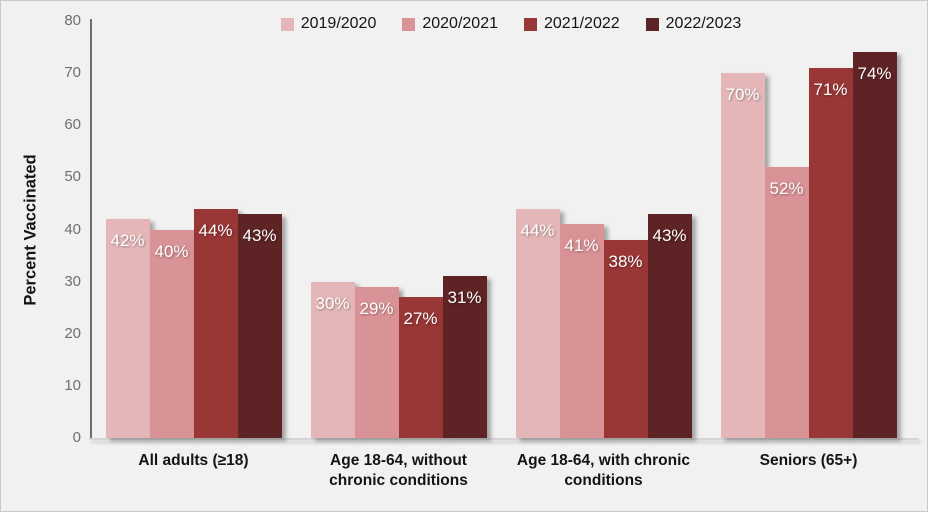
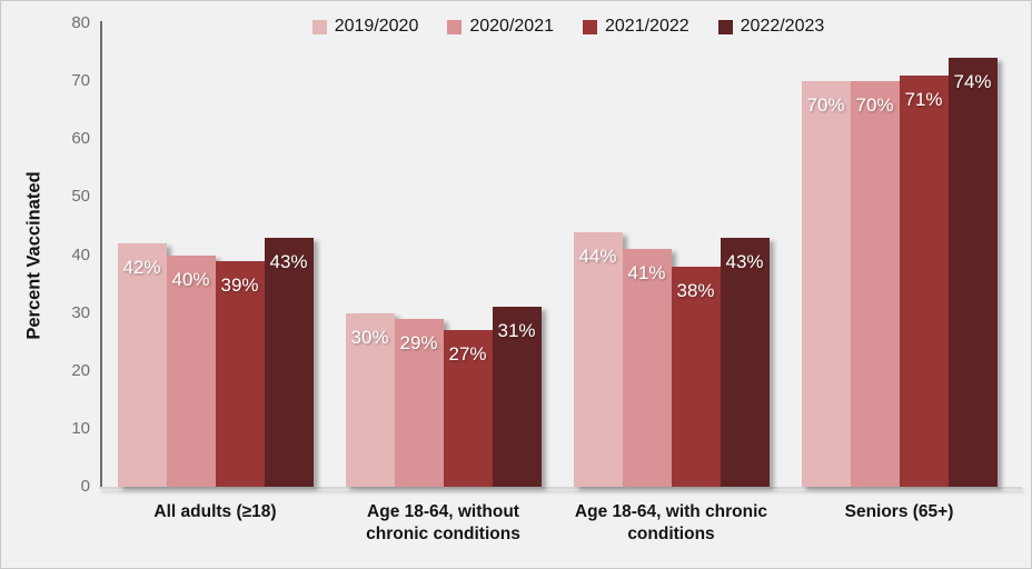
2021/2022/All adults (≥18): 44% -> 39%
2020/2021/Seniors (65+): 52% -> 70%
